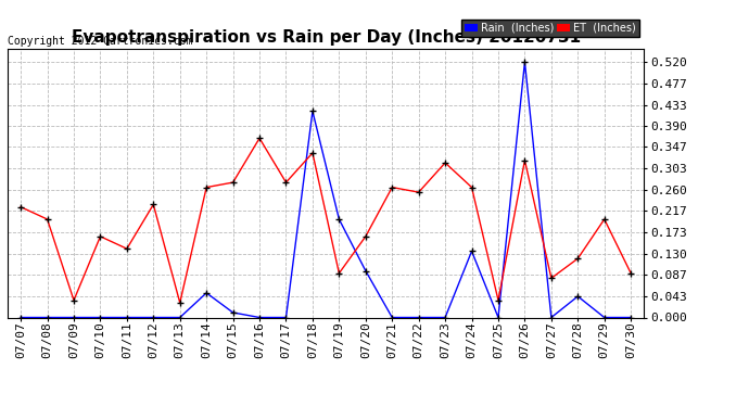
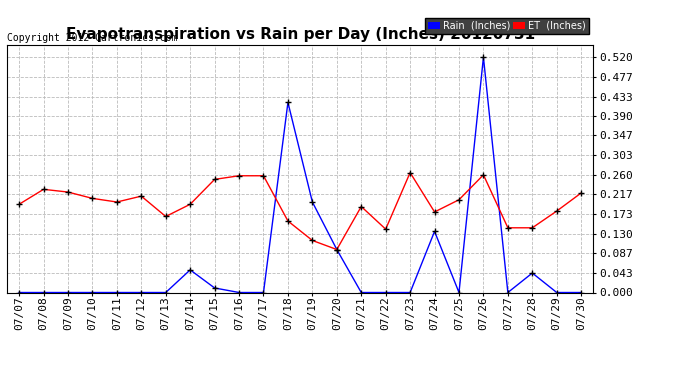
ET (Inches)/07/07: 0.225 -> 0.195
ET (Inches)/07/08: 0.200 -> 0.228
ET (Inches)/07/09: 0.035 -> 0.222
ET (Inches)/07/10: 0.165 -> 0.208
ET (Inches)/07/11: 0.140 -> 0.200
ET (Inches)/07/12: 0.230 -> 0.213
ET (Inches)/07/13: 0.030 -> 0.168
ET (Inches)/07/14: 0.265 -> 0.195
ET (Inches)/07/15: 0.275 -> 0.250
ET (Inches)/07/16: 0.365 -> 0.258
ET (Inches)/07/17: 0.275 -> 0.258
ET (Inches)/07/18: 0.335 -> 0.158
ET (Inches)/07/19: 0.090 -> 0.115
ET (Inches)/07/20: 0.165 -> 0.095
ET (Inches)/07/21: 0.265 -> 0.190
ET (Inches)/07/22: 0.255 -> 0.140
ET (Inches)/07/23: 0.315 -> 0.265
ET (Inches)/07/24: 0.265 -> 0.178
ET (Inches)/07/25: 0.035 -> 0.205
ET (Inches)/07/26: 0.320 -> 0.260
ET (Inches)/07/27: 0.080 -> 0.143
ET (Inches)/07/28: 0.120 -> 0.143
ET (Inches)/07/29: 0.200 -> 0.180
ET (Inches)/07/30: 0.090 -> 0.220
